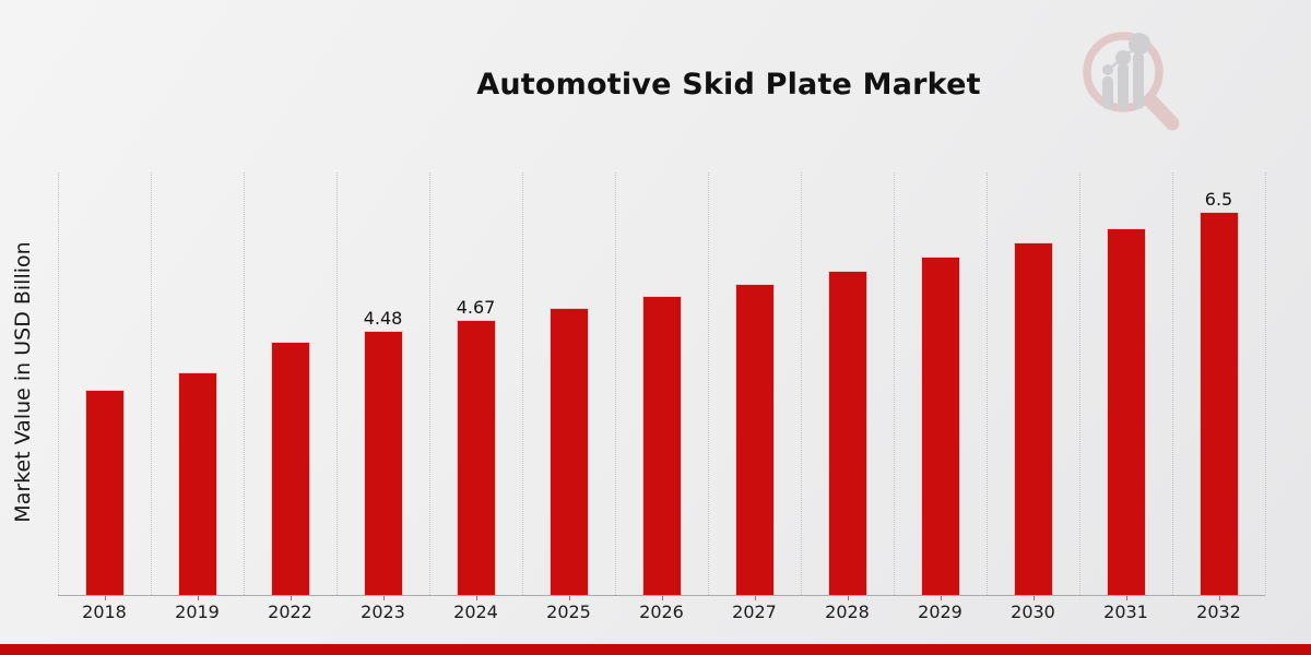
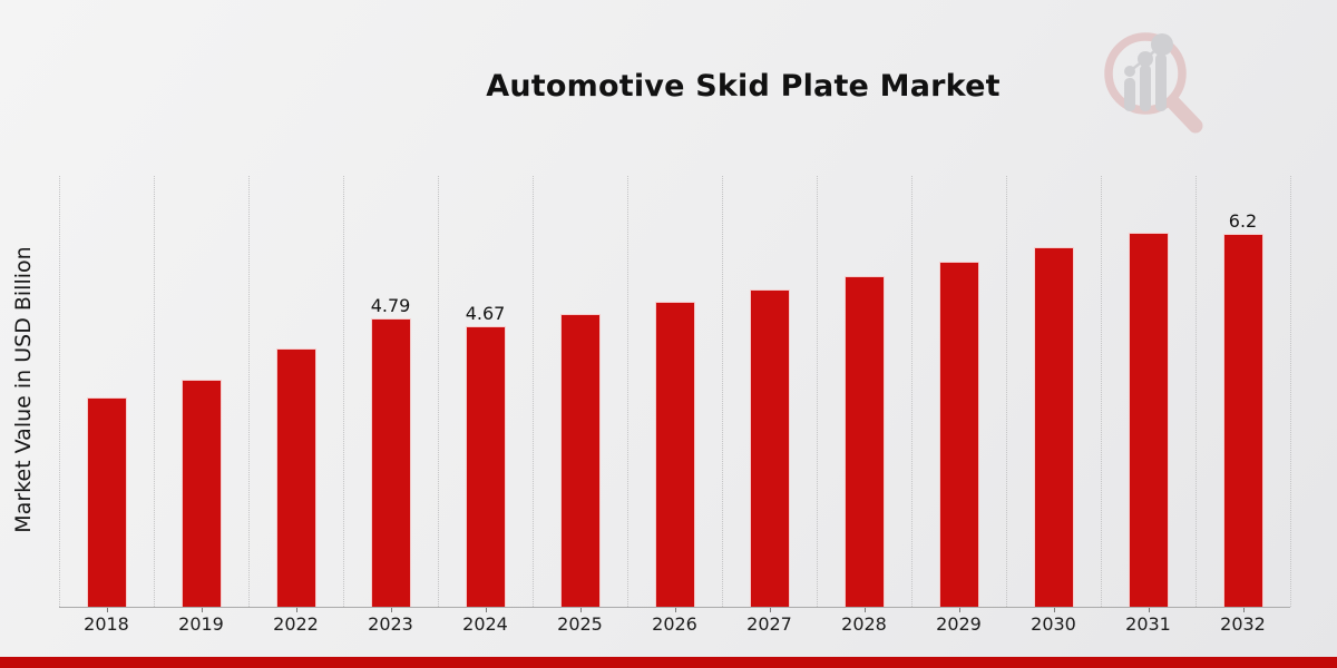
2023: 4.48 -> 4.79
2032: 6.5 -> 6.2
